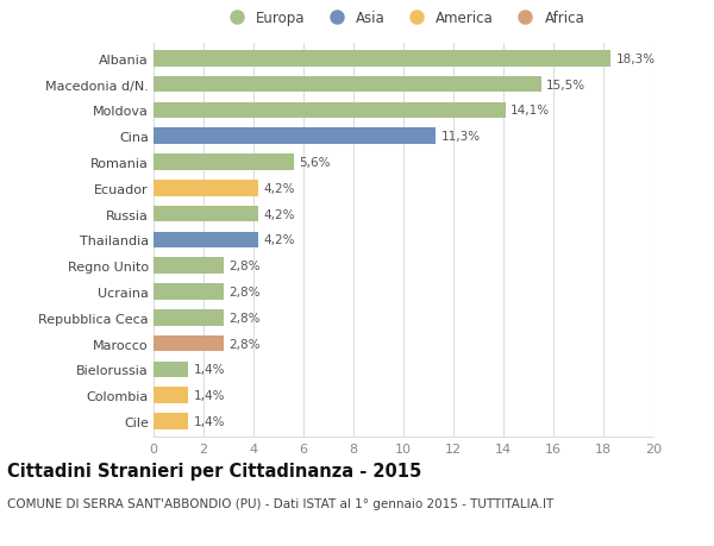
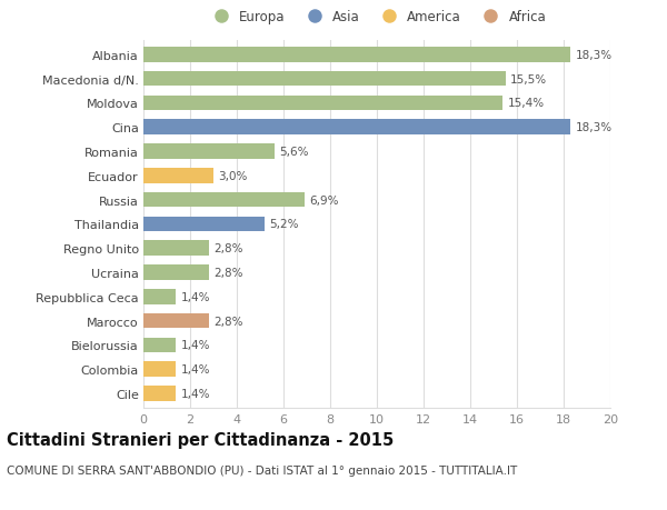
Moldova: 14,1% -> 15,4%
Cina: 11,3% -> 18,3%
Ecuador: 4,2% -> 3,0%
Russia: 4,2% -> 6,9%
Thailandia: 4,2% -> 5,2%
Repubblica Ceca: 2,8% -> 1,4%
